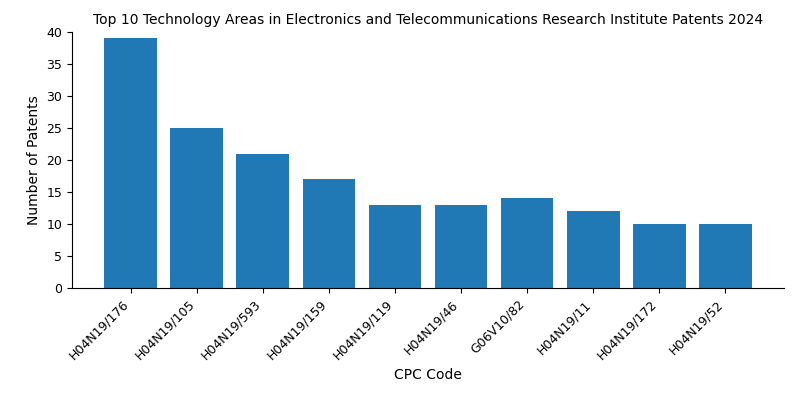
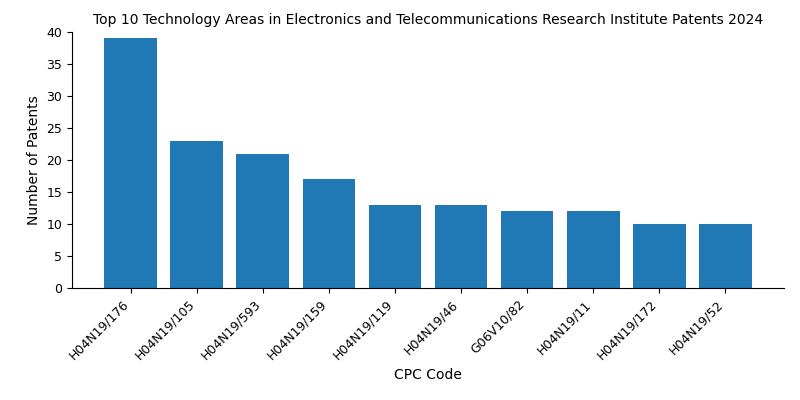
H04N19/105: 25 -> 23
G06V10/82: 14 -> 12
